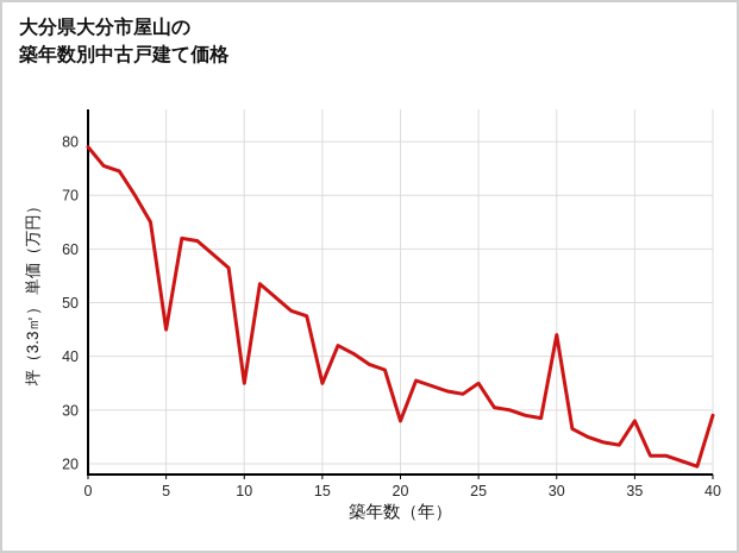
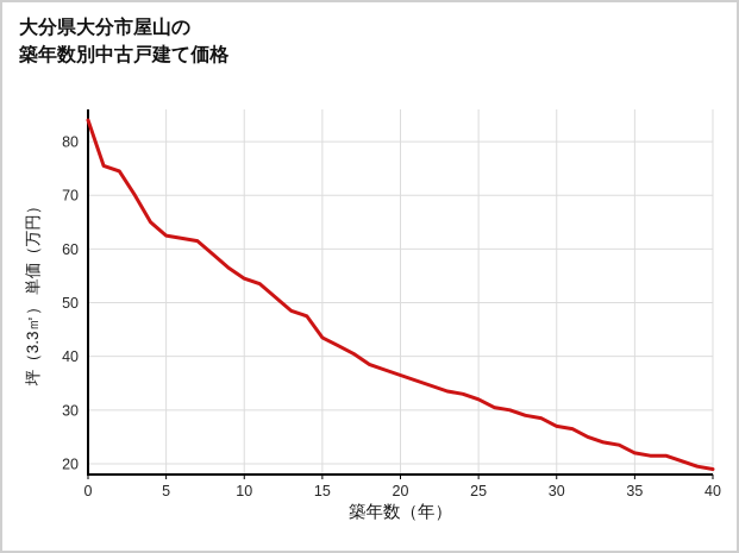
0: 79 -> 84
5: 45 -> 62
10: 35 -> 54
15: 35 -> 44
20: 28 -> 36
25: 35 -> 32
30: 44 -> 27
35: 28 -> 22
40: 29 -> 19
